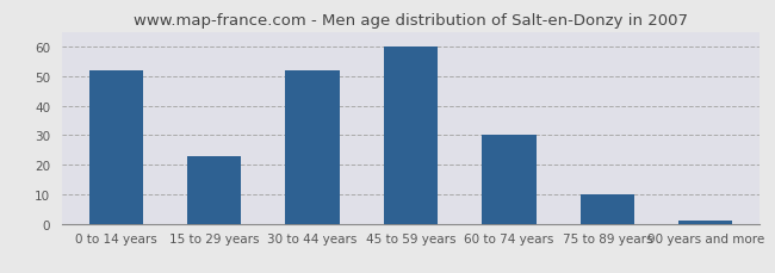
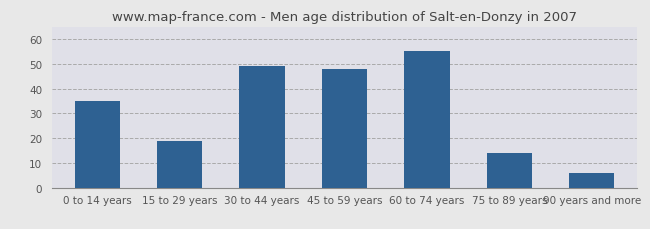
0 to 14 years: 52 -> 35
15 to 29 years: 23 -> 19
30 to 44 years: 52 -> 49
45 to 59 years: 60 -> 48
60 to 74 years: 30 -> 55
75 to 89 years: 10 -> 14
90 years and more: 1 -> 6
